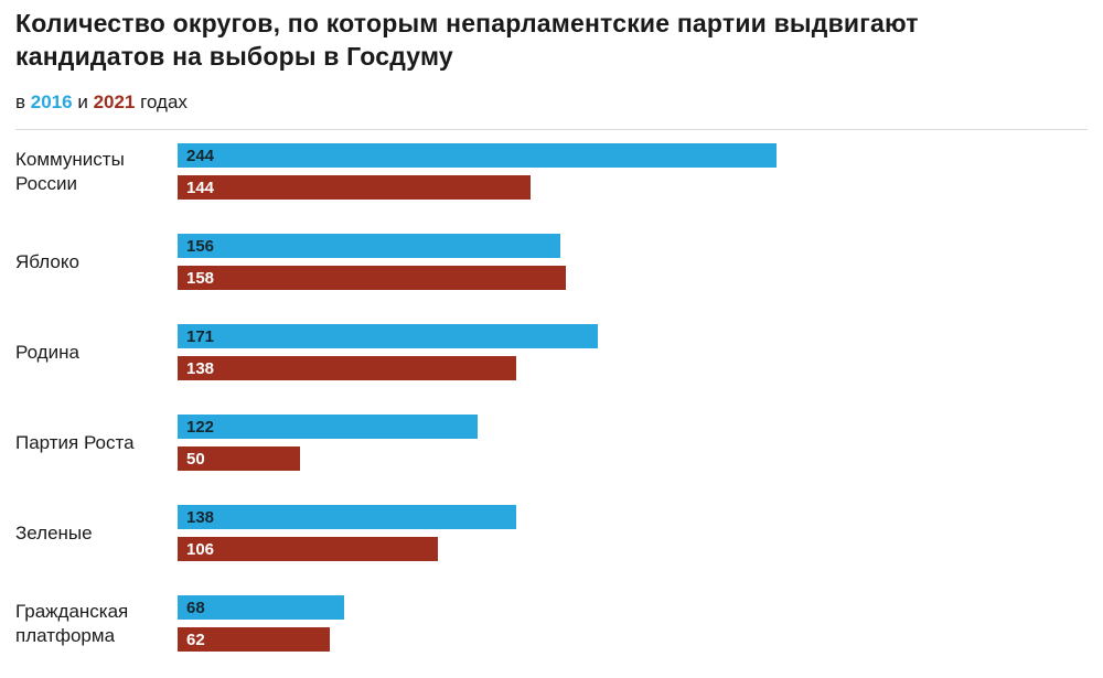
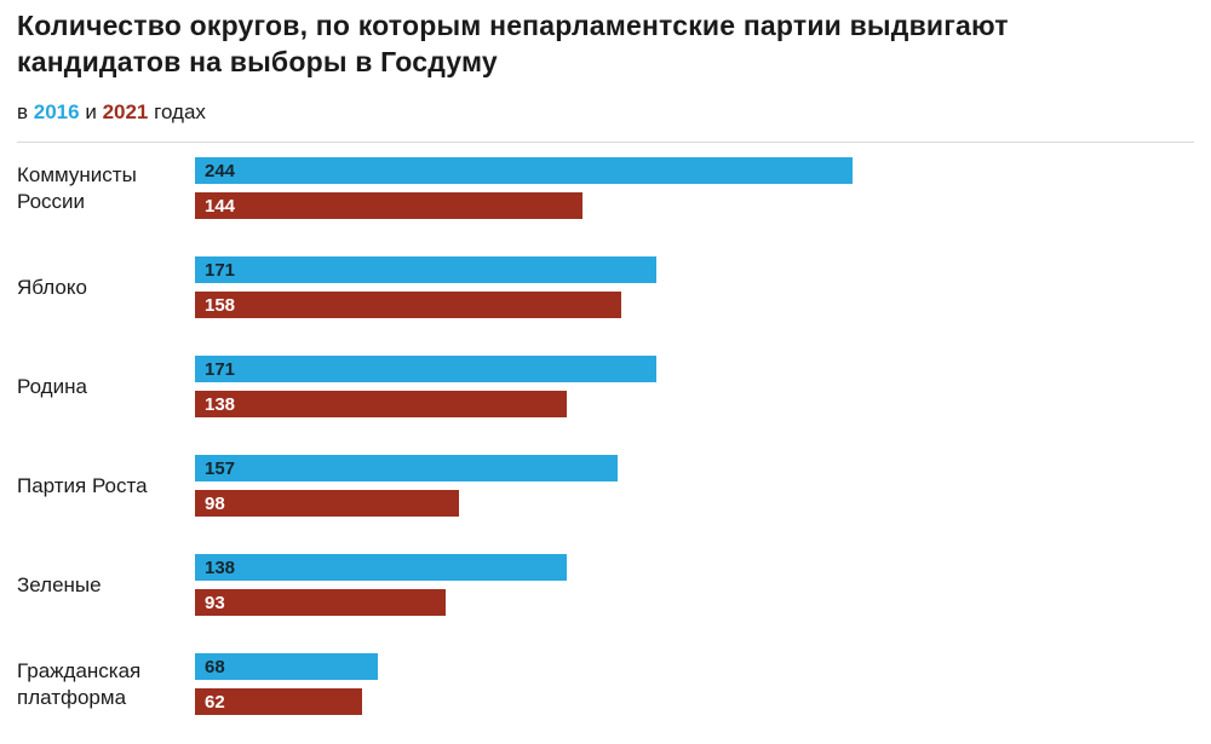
2016/Яблоко: 156 -> 171
2016/Партия Роста: 122 -> 157
2021/Партия Роста: 50 -> 98
2021/Зеленые: 106 -> 93
